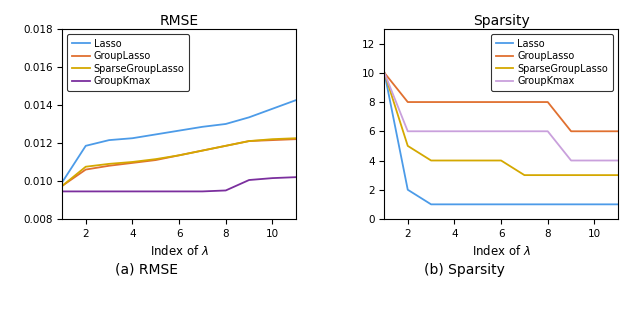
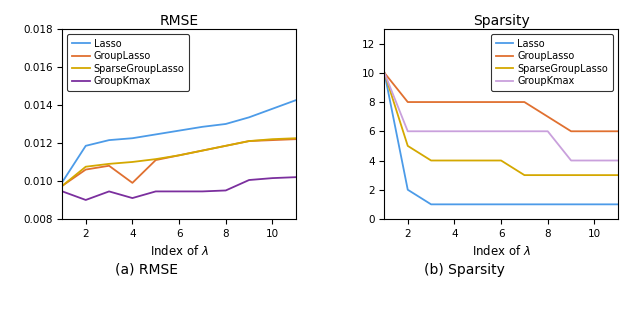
RMSE/GroupKmax/2: 0.0095 -> 0.0090
RMSE/GroupLasso/4: 0.0109 -> 0.0099
RMSE/GroupKmax/4: 0.0095 -> 0.0091
Sparsity/GroupLasso/8: 8 -> 7
